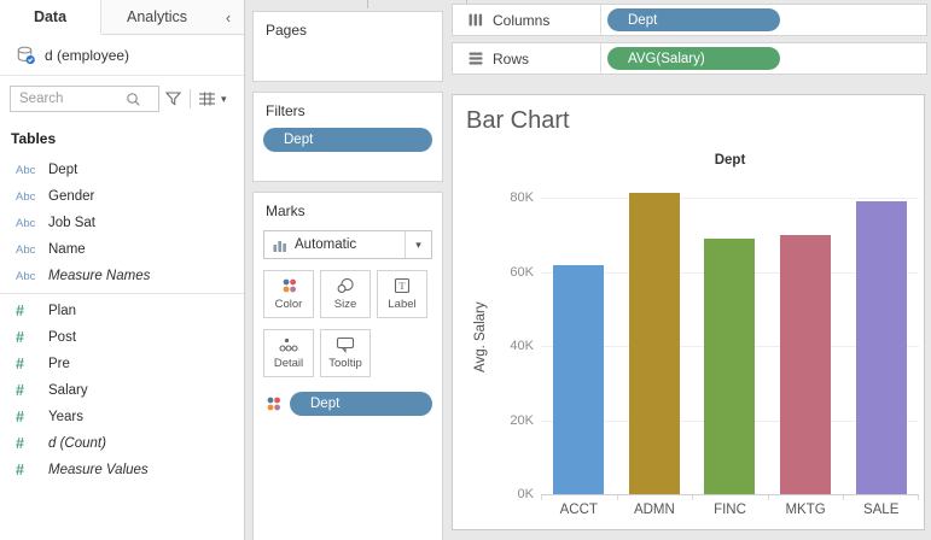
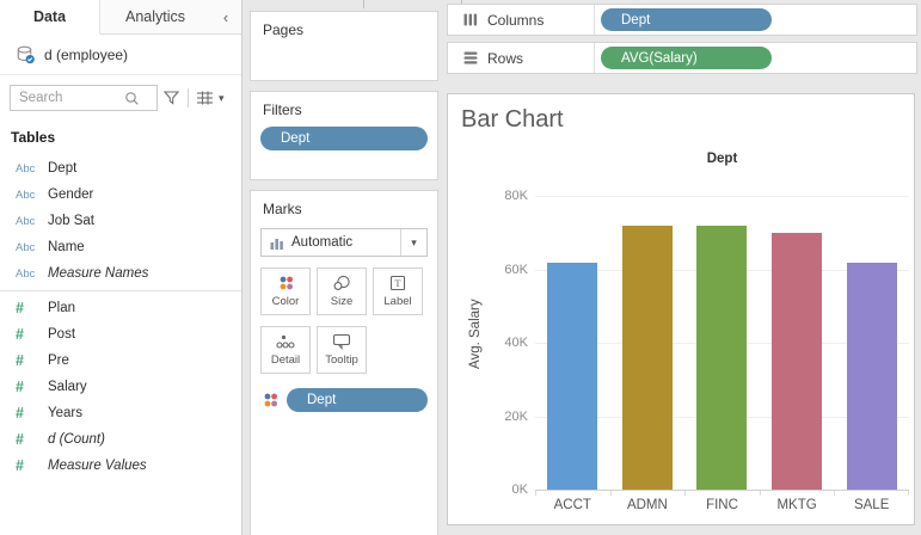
ADMN: 82K -> 72K
FINC: 69K -> 72K
SALE: 79K -> 62K
